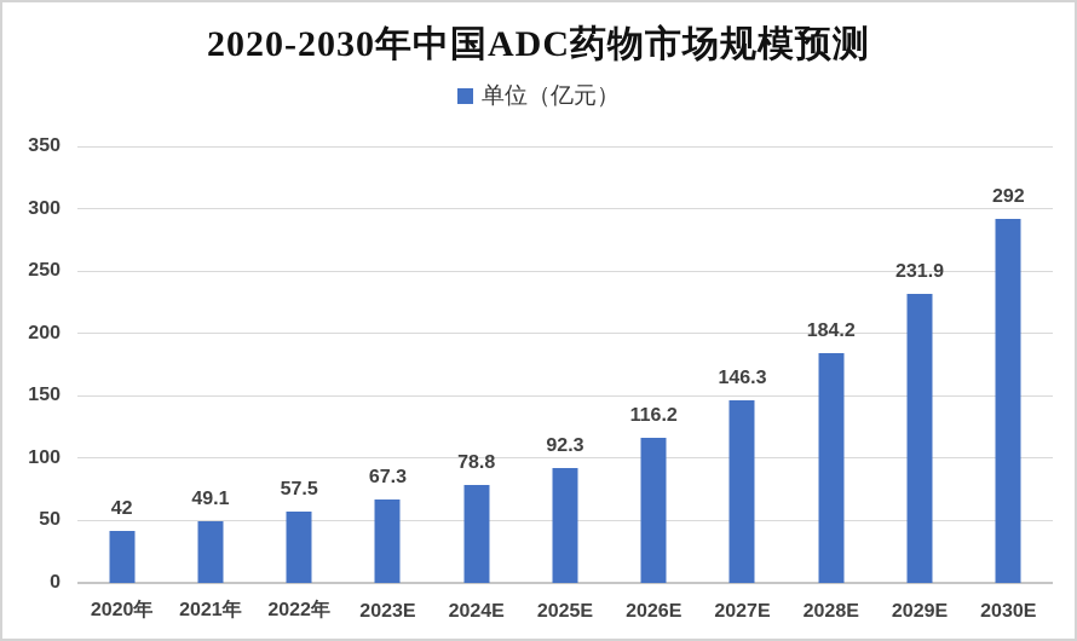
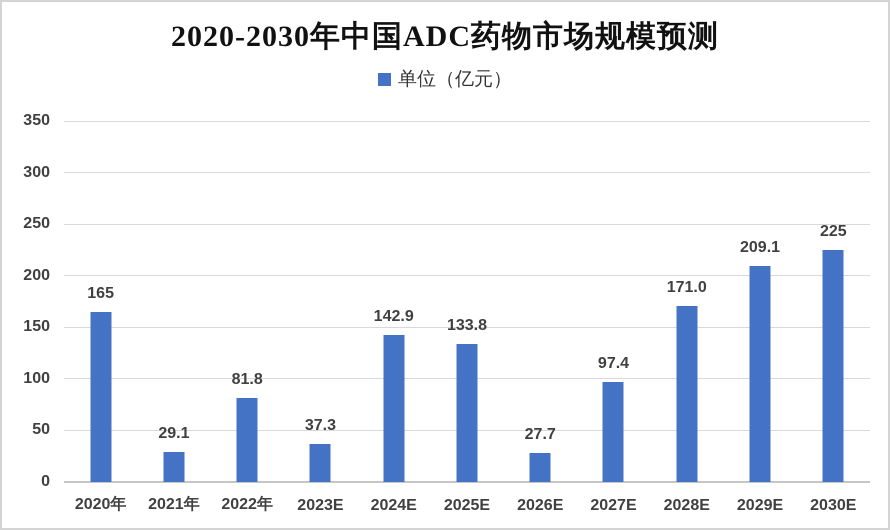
2020年: 42 -> 165
2021年: 49.1 -> 29.1
2022年: 57.5 -> 81.8
2023E: 67.3 -> 37.3
2024E: 78.8 -> 142.9
2025E: 92.3 -> 133.8
2026E: 116.2 -> 27.7
2027E: 146.3 -> 97.4
2028E: 184.2 -> 171.0
2029E: 231.9 -> 209.1
2030E: 292 -> 225
